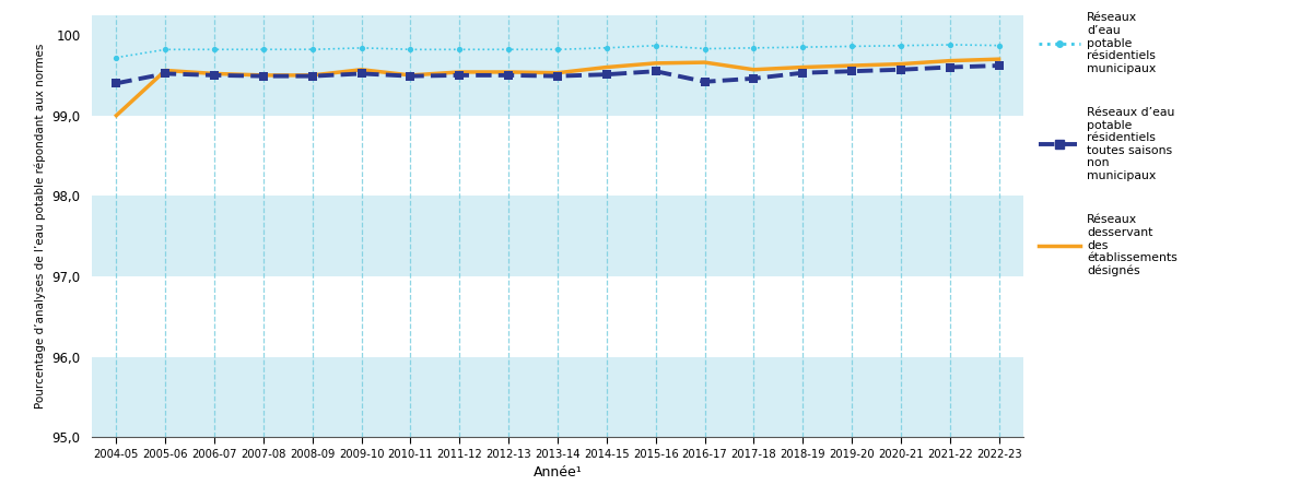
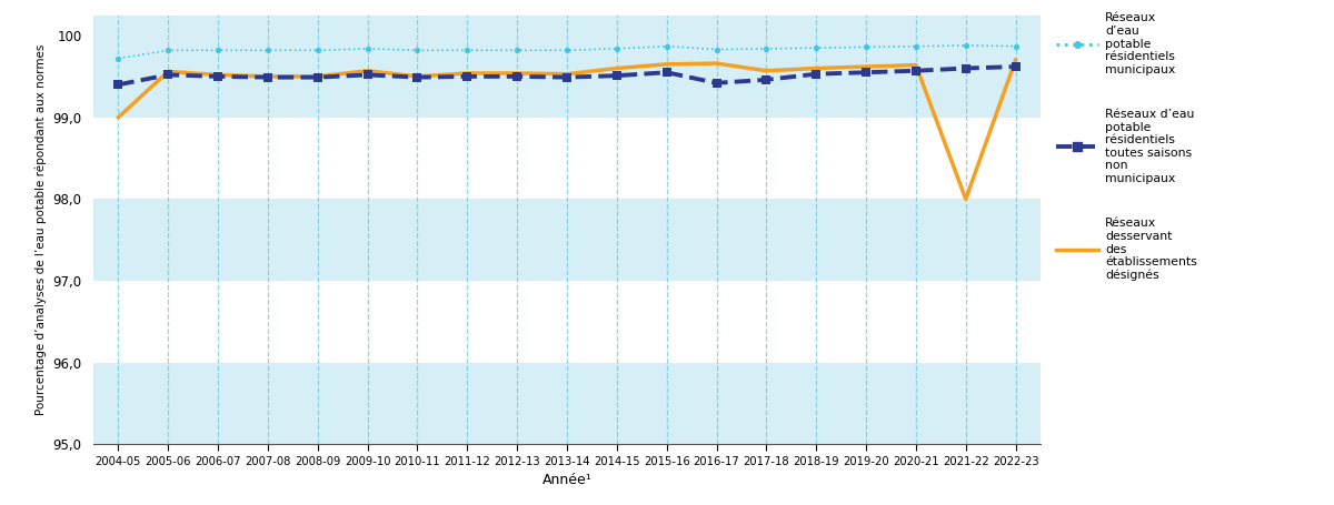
Réseaux desservant des établissements désignés/2021-22: 99,68 -> 98,00
